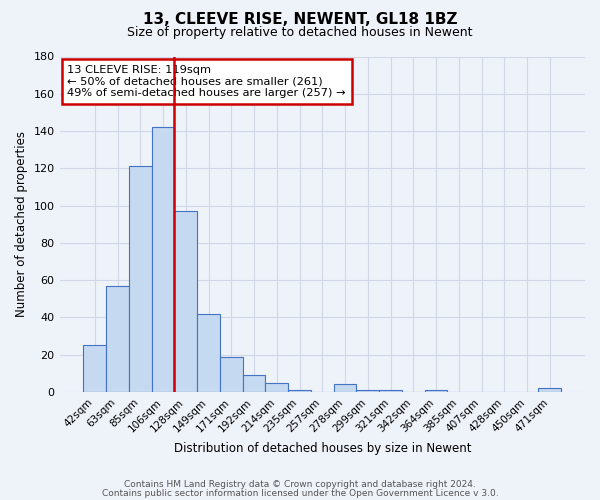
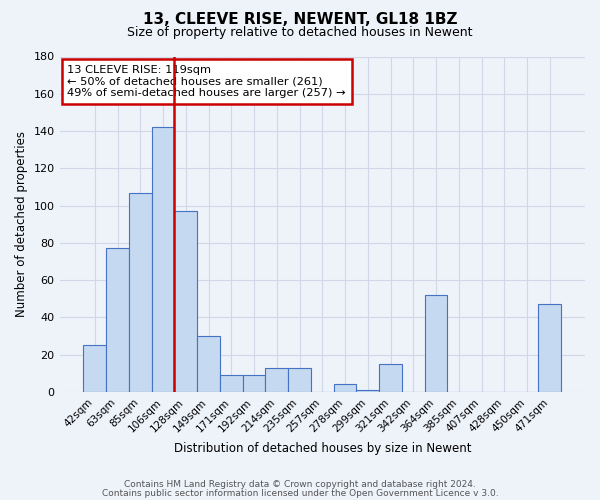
63sqm: 57 -> 77
85sqm: 121 -> 107
149sqm: 42 -> 30
171sqm: 19 -> 9
214sqm: 5 -> 13
235sqm: 1 -> 13
321sqm: 1 -> 15
364sqm: 1 -> 52
471sqm: 2 -> 47
